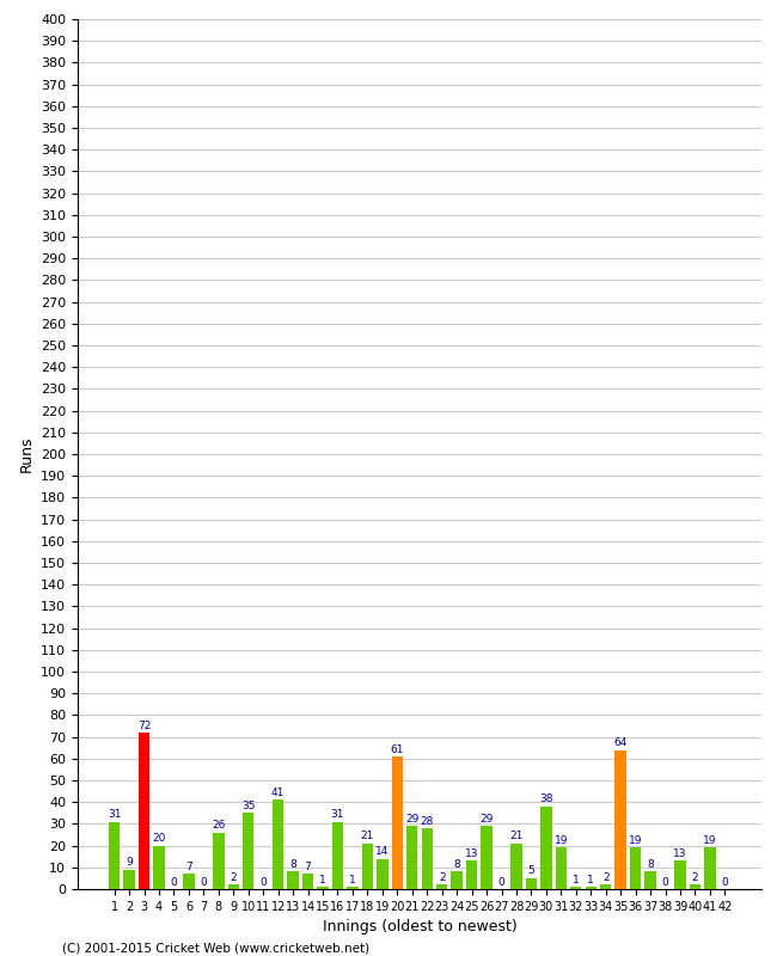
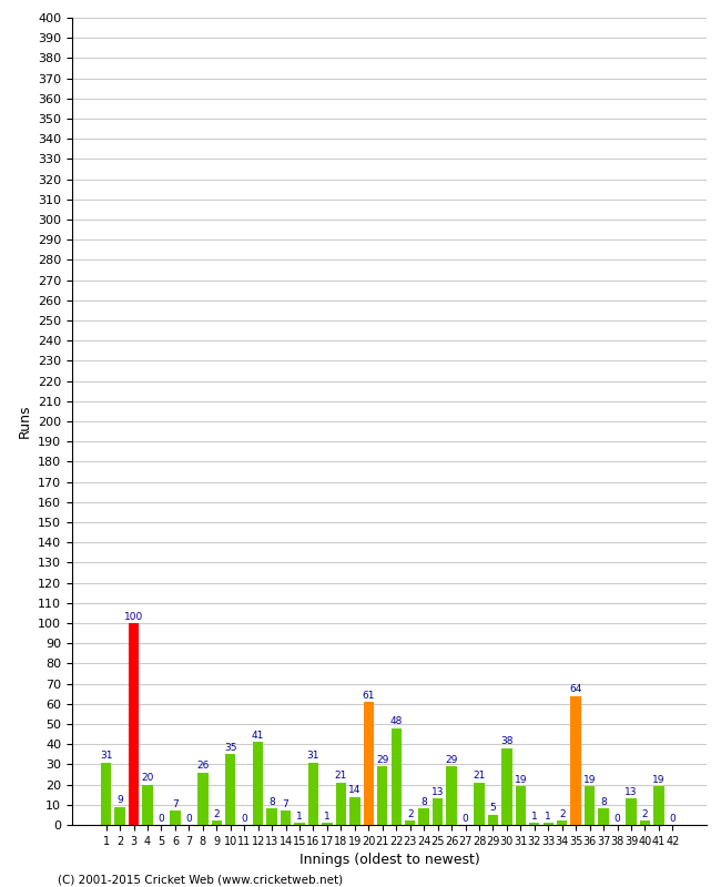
3: 72 -> 100
22: 28 -> 48
